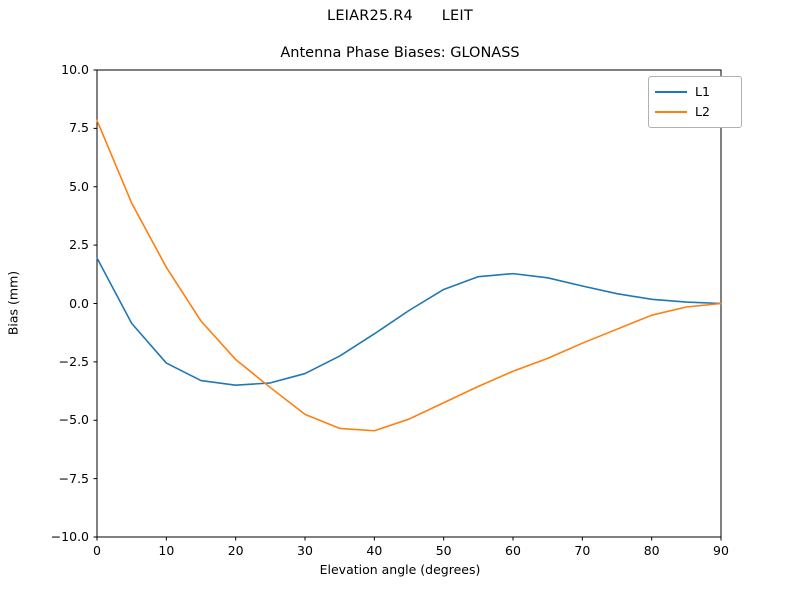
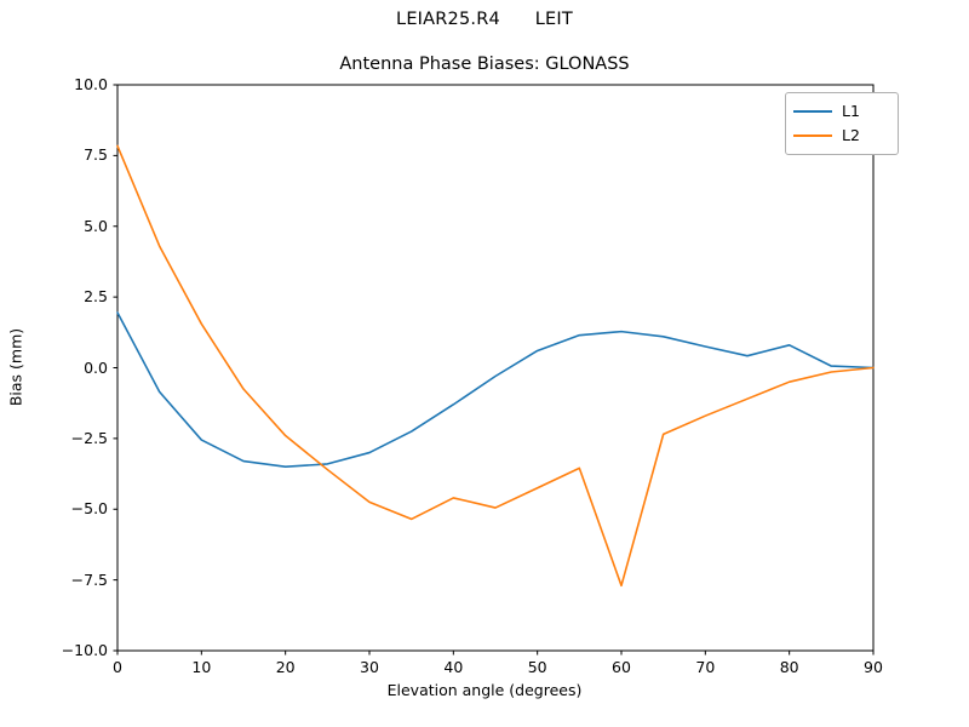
L2/40: -5.5 -> -4.6
L2/60: -2.9 -> -7.7
L1/80: 0.2 -> 0.8
